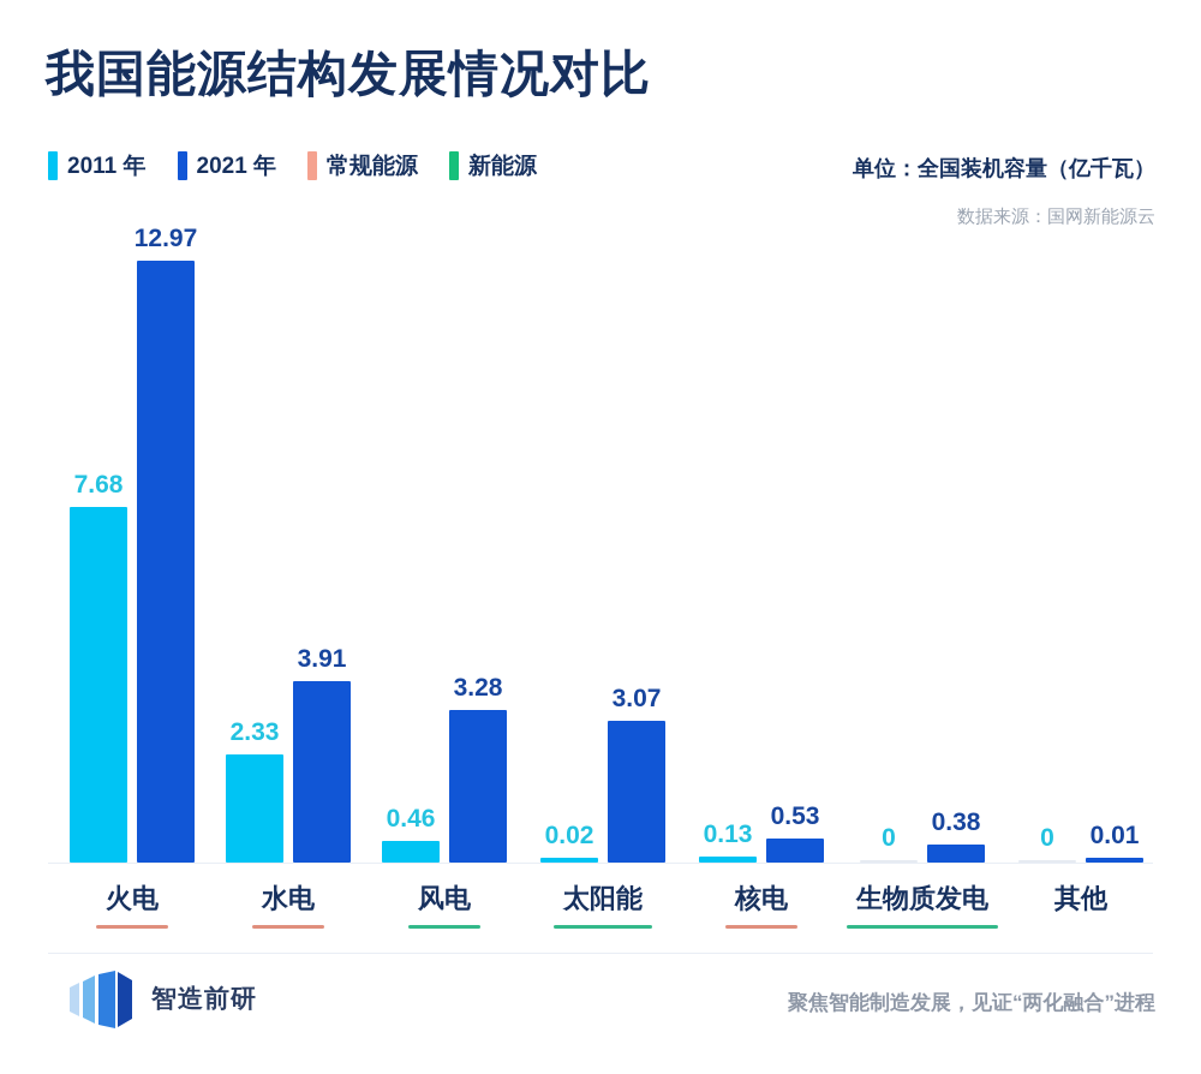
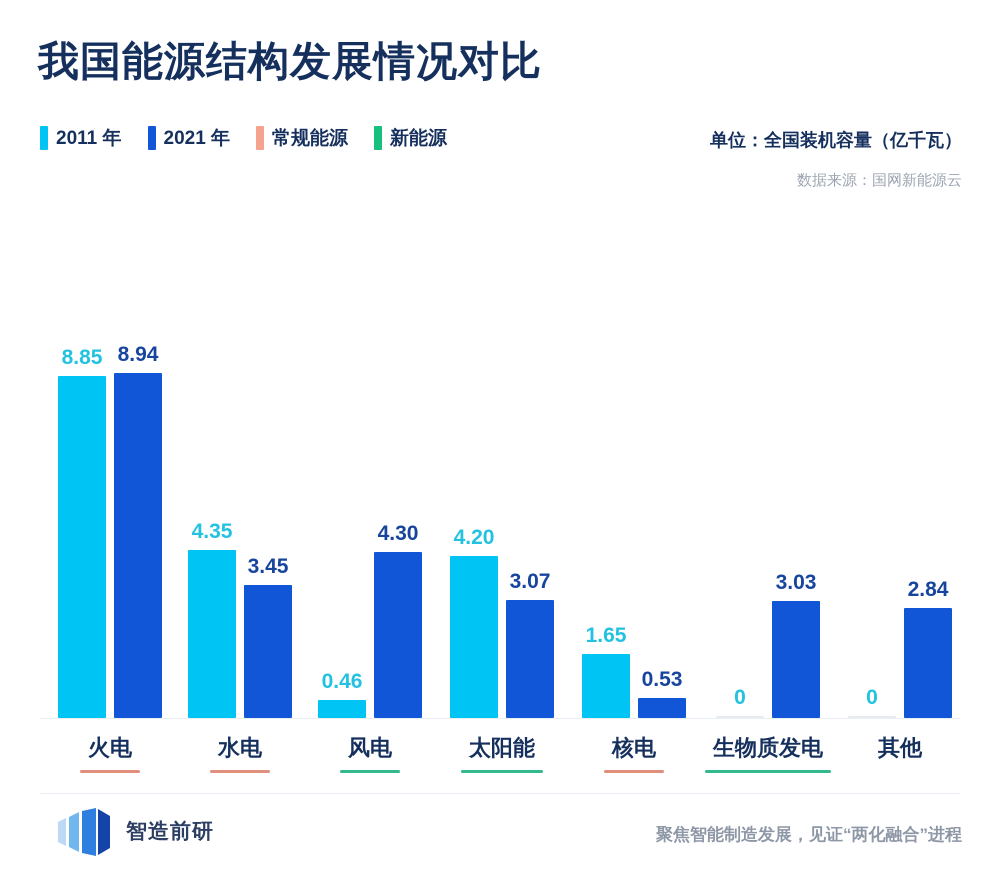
2011 年/火电: 7.68 -> 8.85
2021 年/火电: 12.97 -> 8.94
2011 年/水电: 2.33 -> 4.35
2021 年/水电: 3.91 -> 3.45
2021 年/风电: 3.28 -> 4.30
2011 年/太阳能: 0.02 -> 4.20
2011 年/核电: 0.13 -> 1.65
2021 年/生物质发电: 0.38 -> 3.03
2021 年/其他: 0.01 -> 2.84
